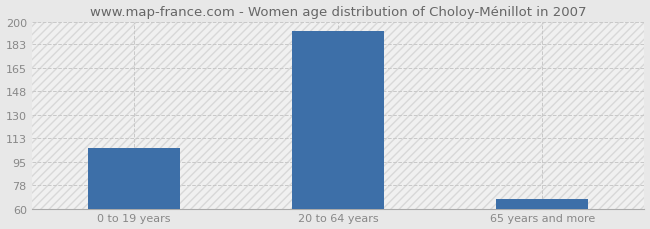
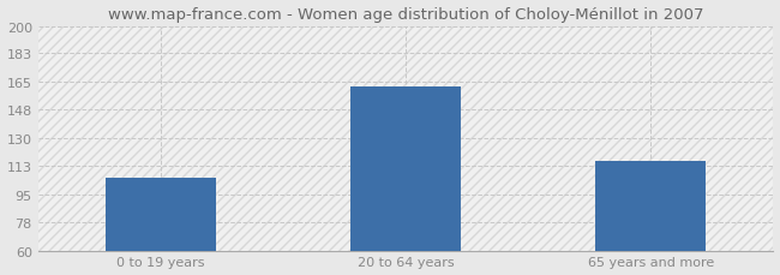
20 to 64 years: 193 -> 162
65 years and more: 67 -> 116
